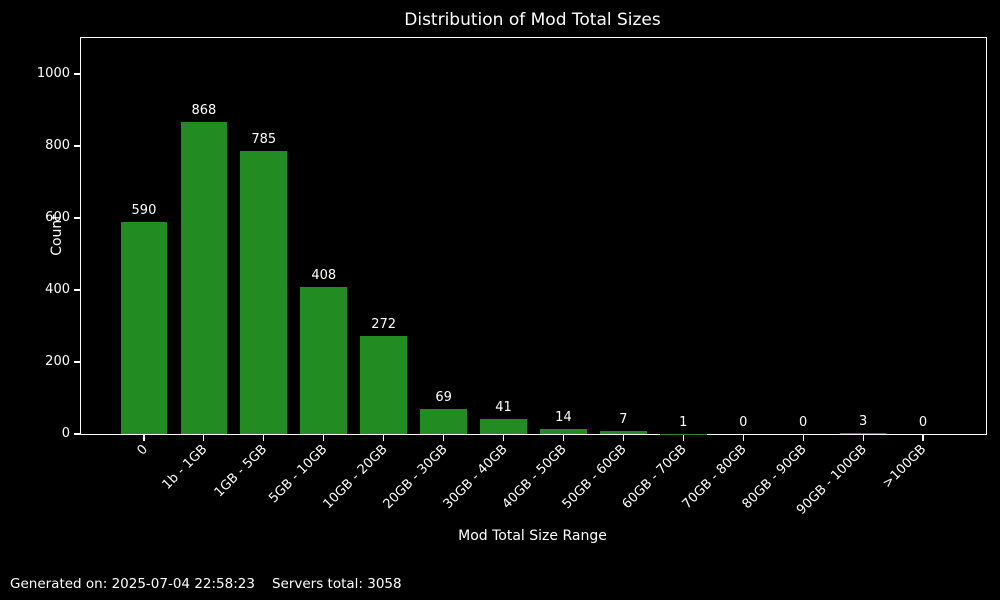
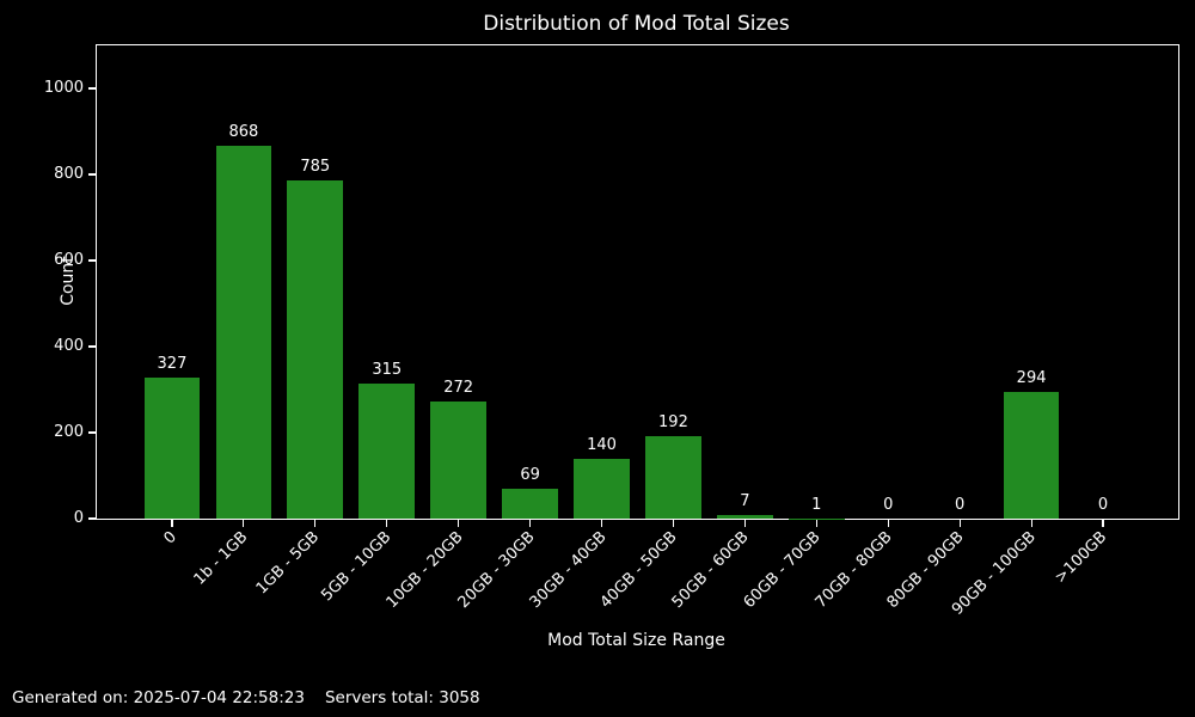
0: 590 -> 327
5GB - 10GB: 408 -> 315
30GB - 40GB: 41 -> 140
40GB - 50GB: 14 -> 192
90GB - 100GB: 3 -> 294
